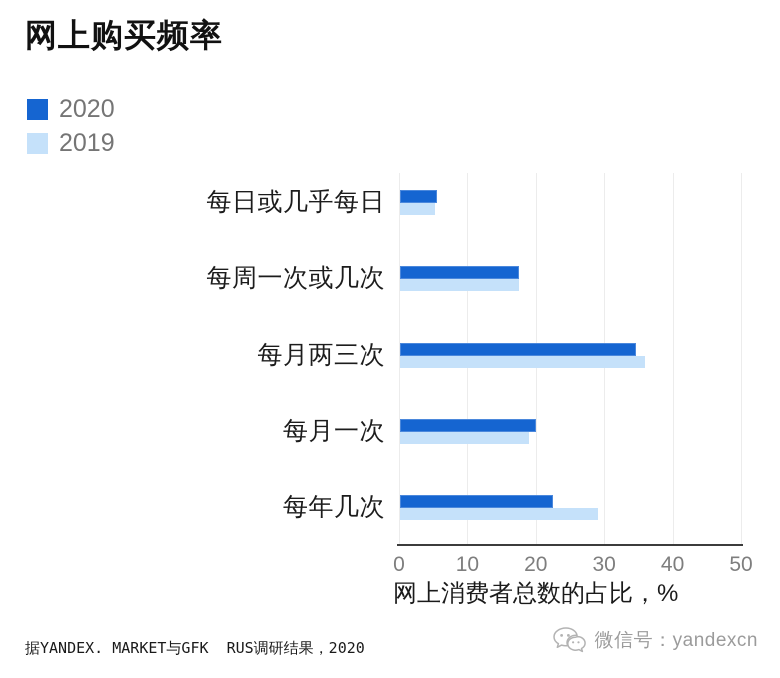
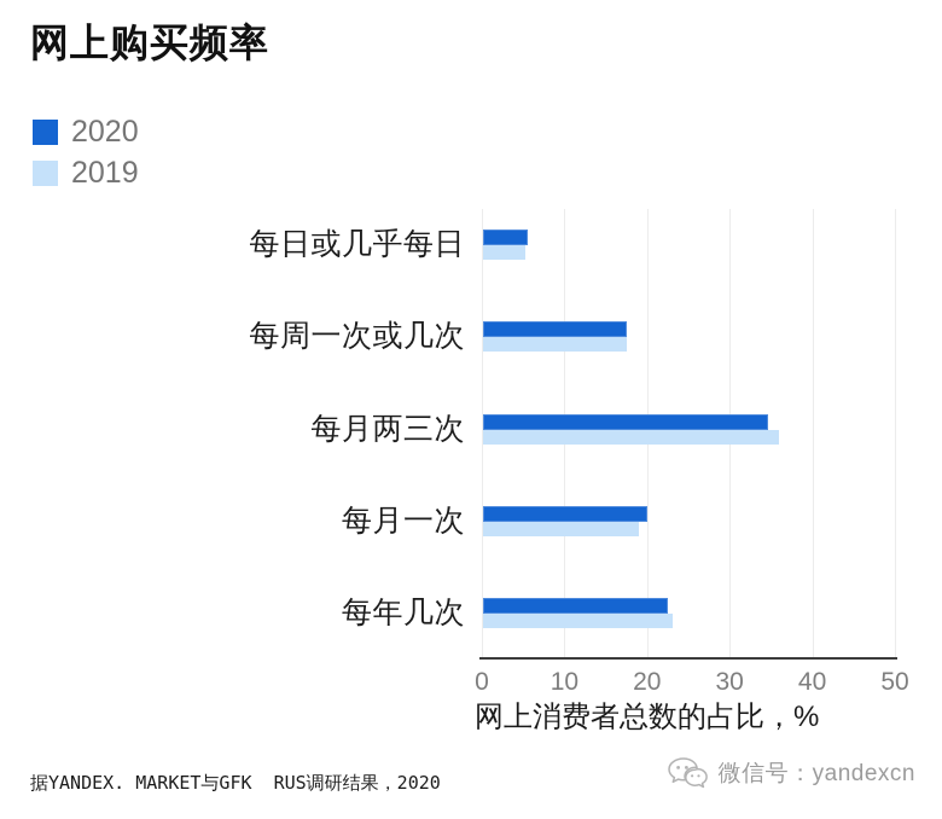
2019/每年几次: 29 -> 23
